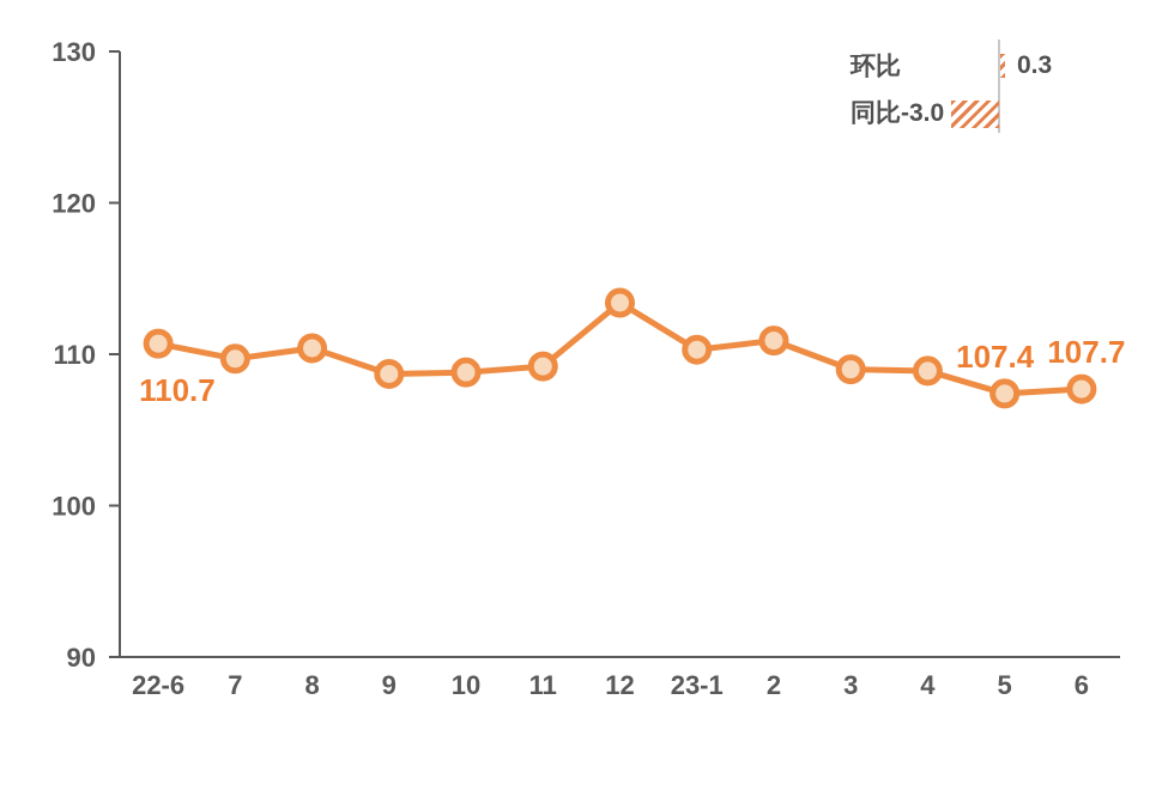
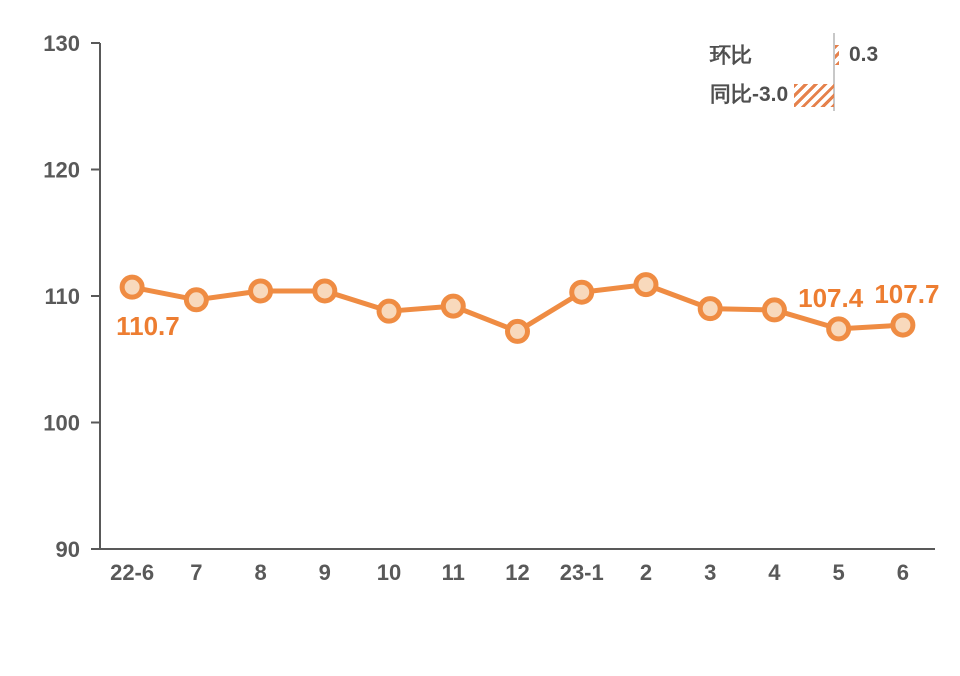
9: 108.7 -> 110.4
12: 113.4 -> 107.2
